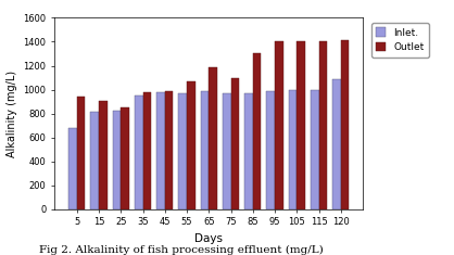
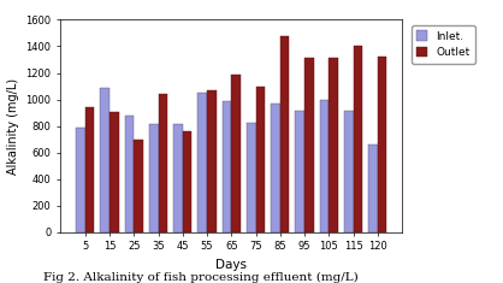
Inlet./5: 680 -> 790
Inlet./15: 820 -> 1090
Inlet./25: 820 -> 880
Outlet/25: 860 -> 700
Inlet./35: 960 -> 810
Outlet/35: 980 -> 1040
Inlet./45: 980 -> 810
Outlet/45: 990 -> 760
Inlet./55: 970 -> 1050
Inlet./75: 960 -> 820
Outlet/85: 1300 -> 1480
Inlet./95: 980 -> 910
Outlet/95: 1400 -> 1310
Outlet/105: 1400 -> 1310
Inlet./115: 1000 -> 910
Inlet./120: 1090 -> 660
Outlet/120: 1420 -> 1320
